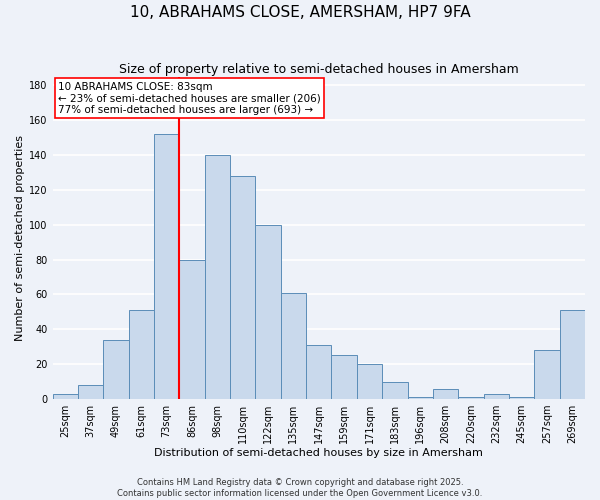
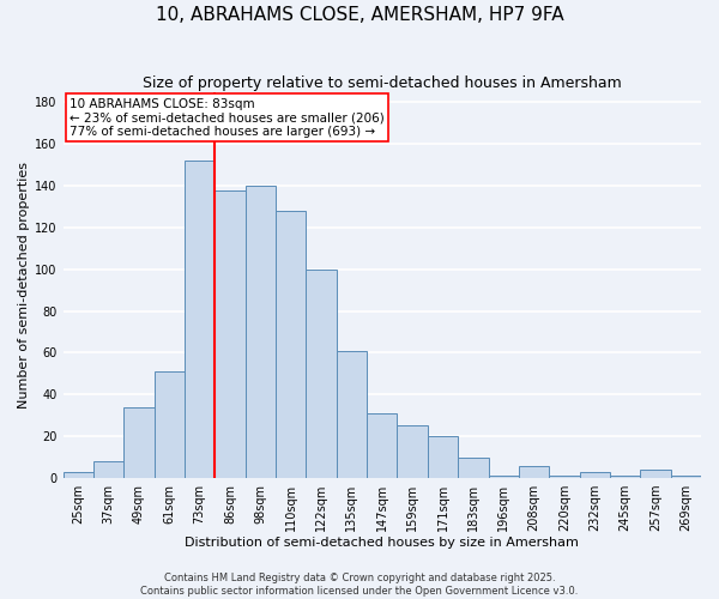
86sqm: 80 -> 138
257sqm: 28 -> 4
269sqm: 51 -> 1
